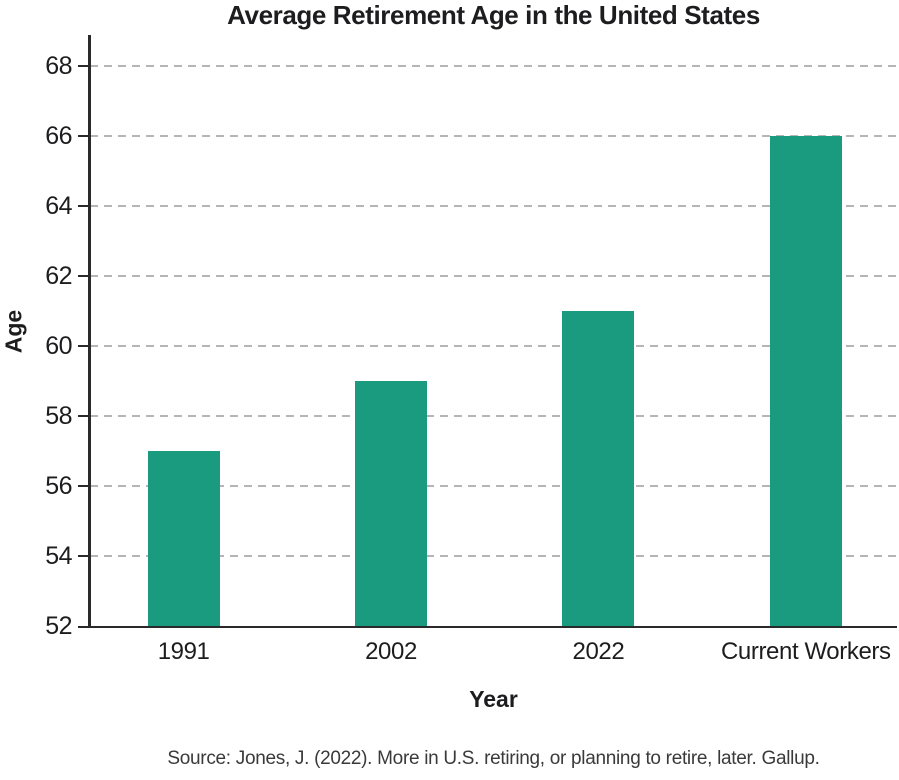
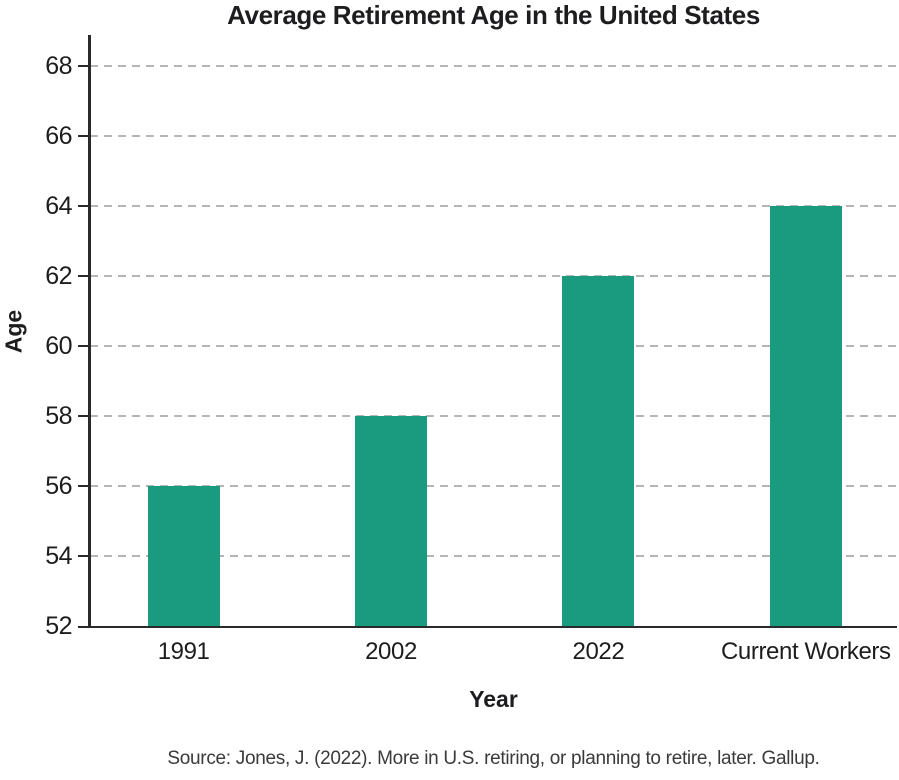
1991: 57 -> 56
2002: 59 -> 58
2022: 61 -> 62
Current Workers: 66 -> 64
